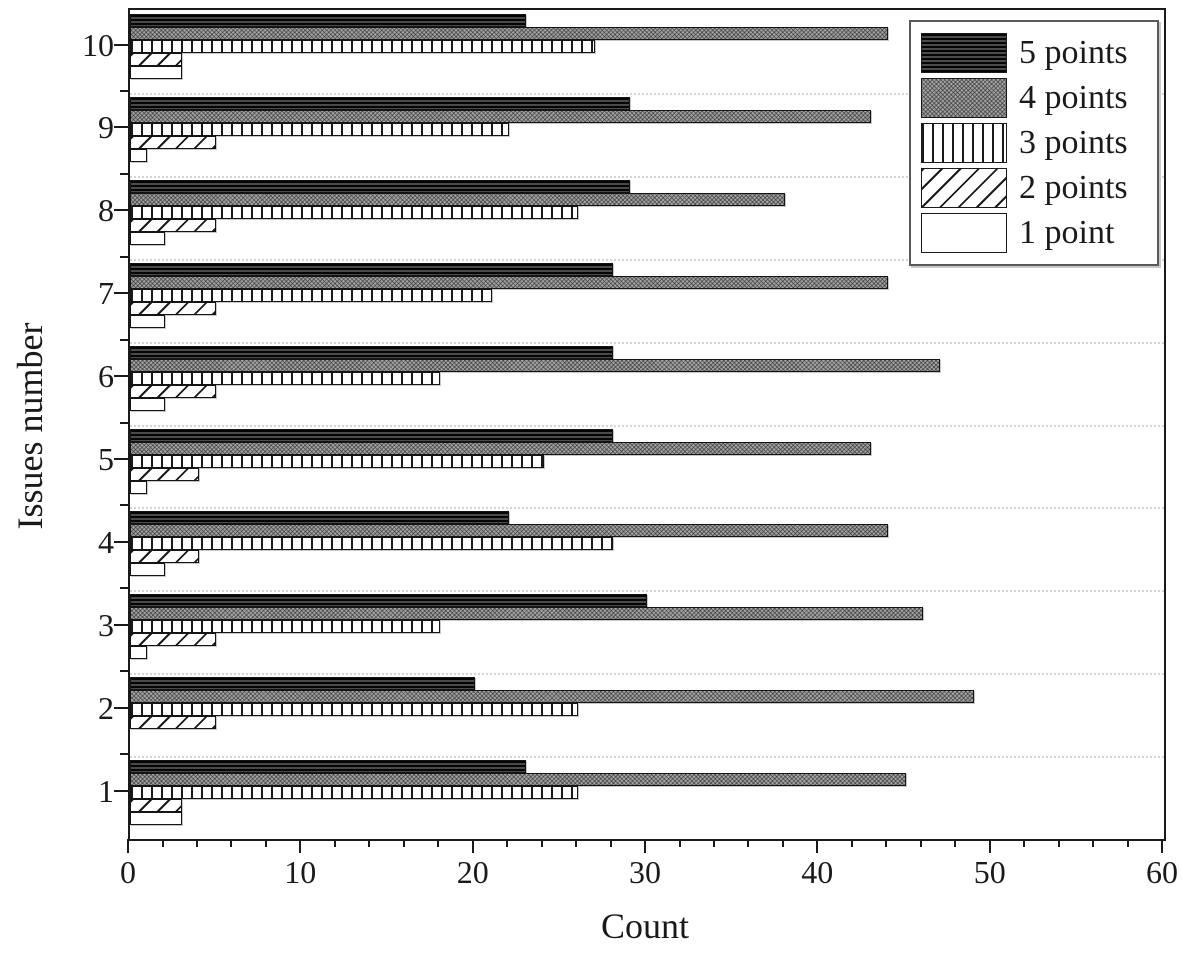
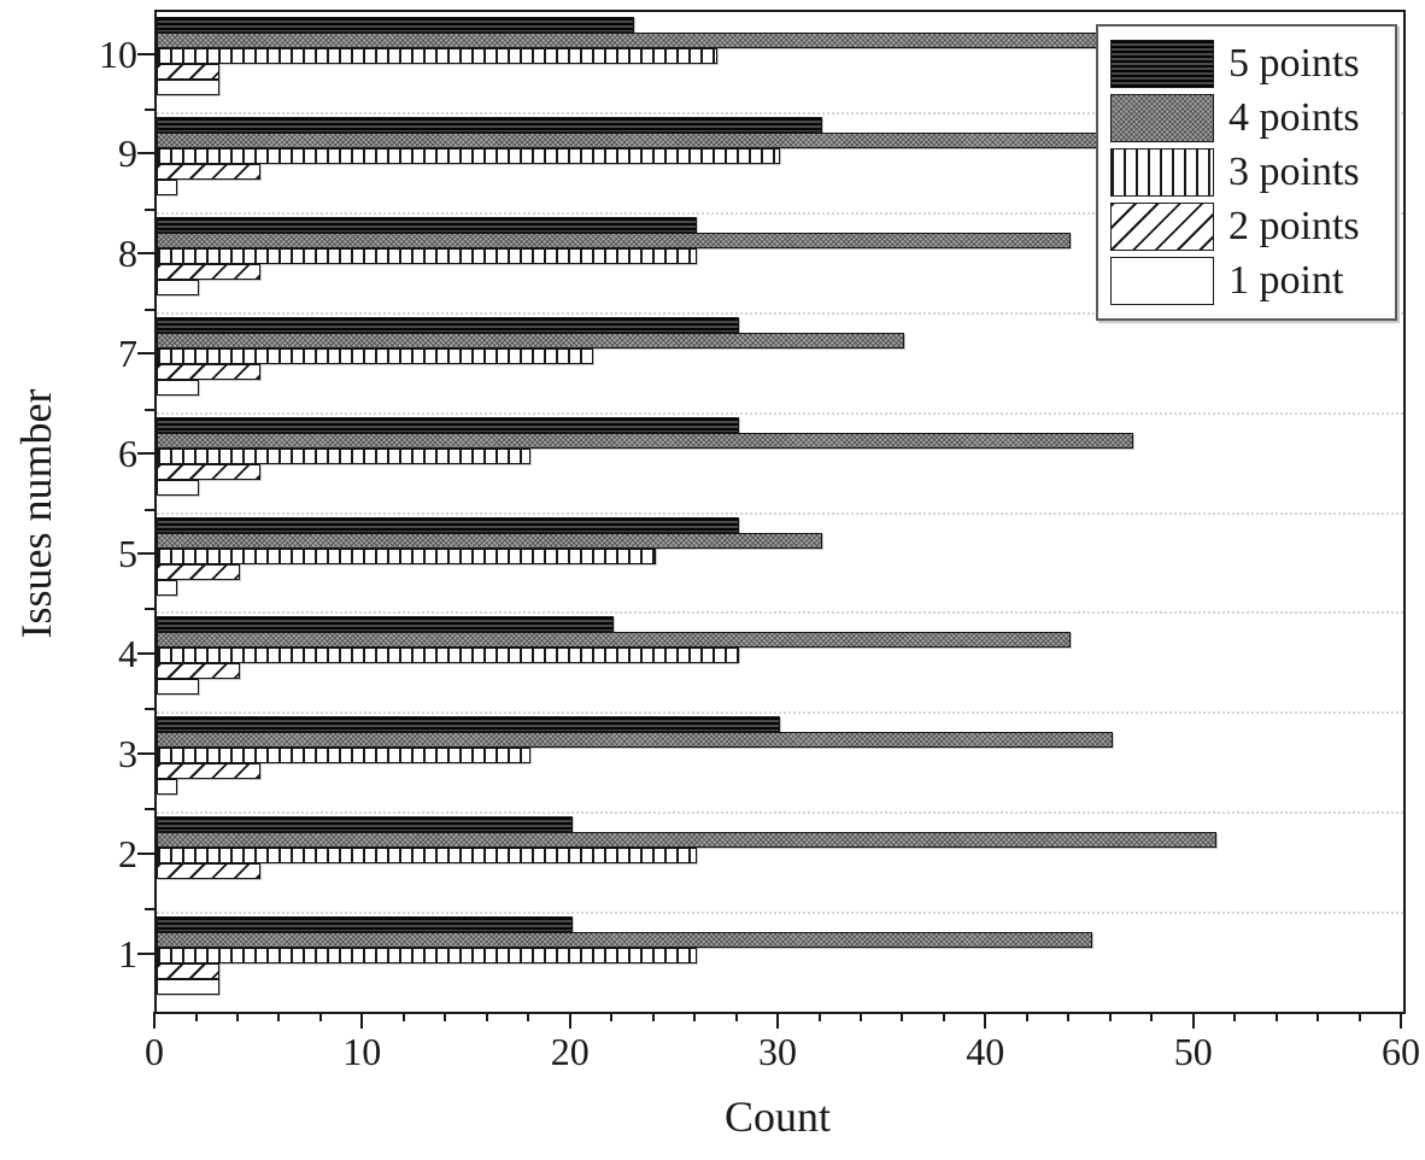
5 points/1: 23 -> 20
4 points/2: 49 -> 51
4 points/5: 43 -> 32
4 points/7: 44 -> 36
5 points/8: 29 -> 26
4 points/8: 38 -> 44
5 points/9: 29 -> 32
4 points/9: 43 -> 47
3 points/9: 22 -> 30
4 points/10: 44 -> 50
